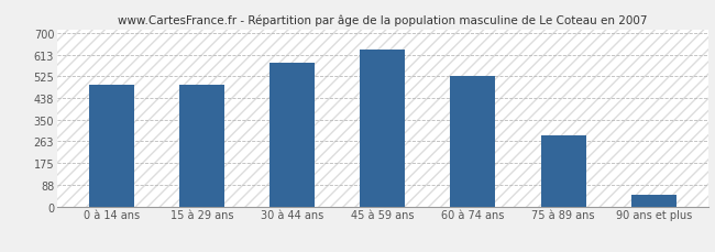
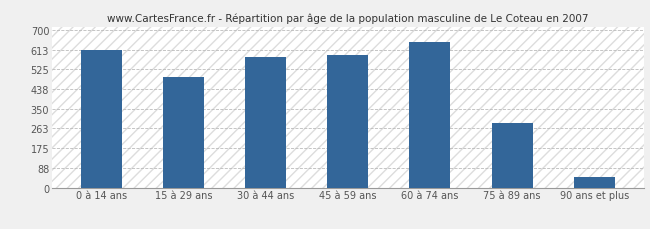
0 à 14 ans: 493 -> 610
45 à 59 ans: 635 -> 590
60 à 74 ans: 525 -> 645
